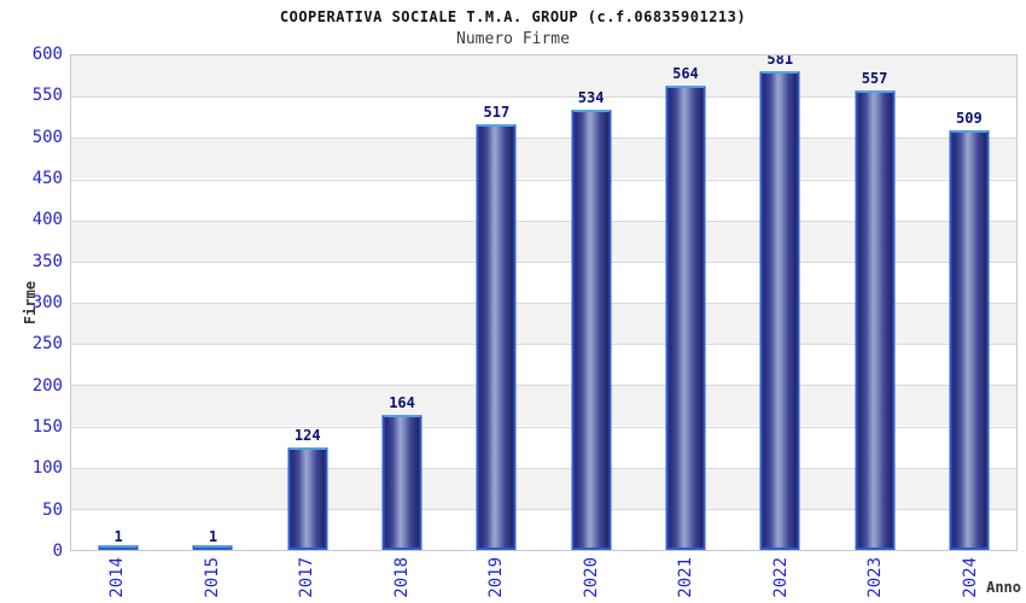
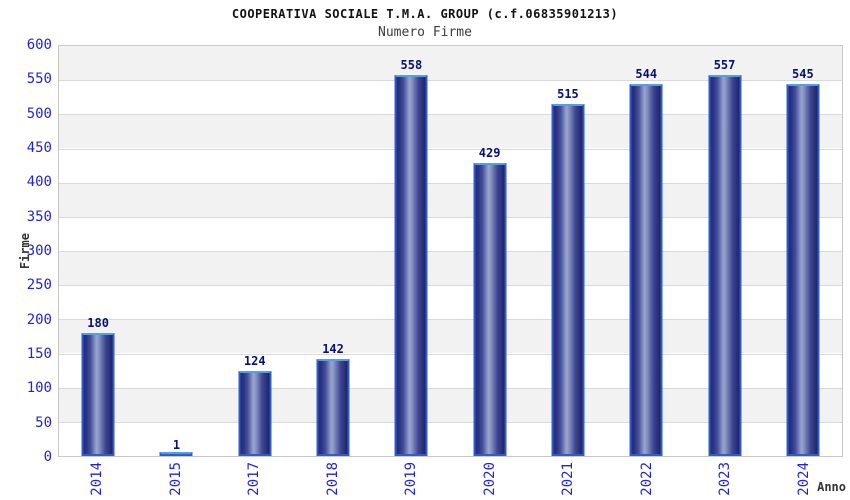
2014: 1 -> 180
2018: 164 -> 142
2019: 517 -> 558
2020: 534 -> 429
2021: 564 -> 515
2022: 581 -> 544
2024: 509 -> 545
